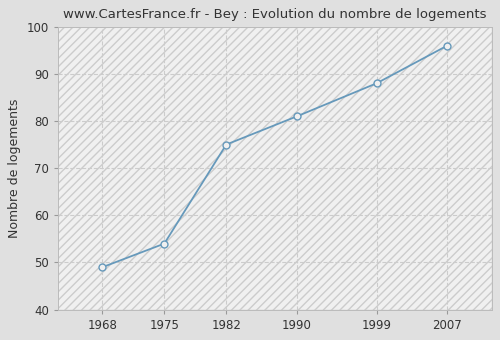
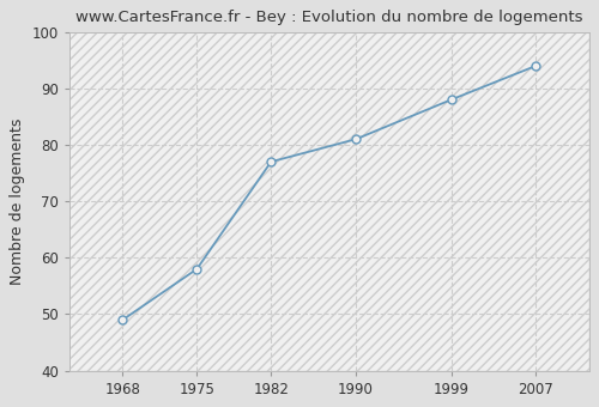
1975: 54 -> 58
1982: 75 -> 77
2007: 96 -> 94
